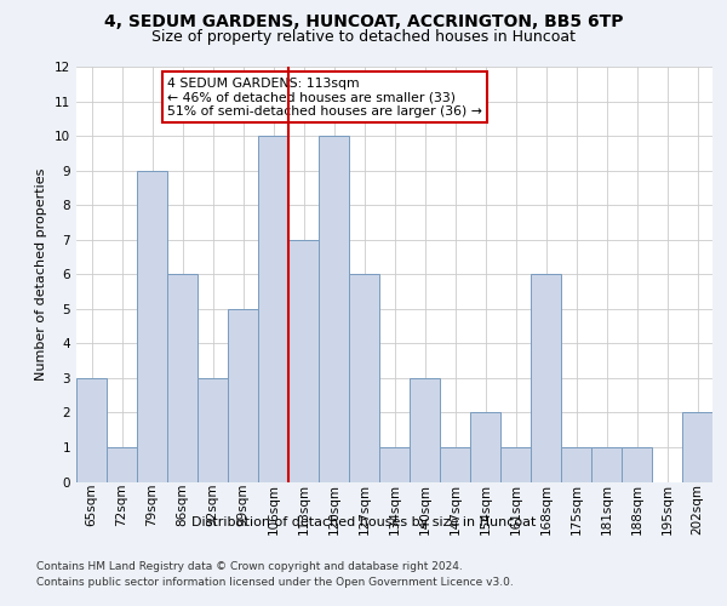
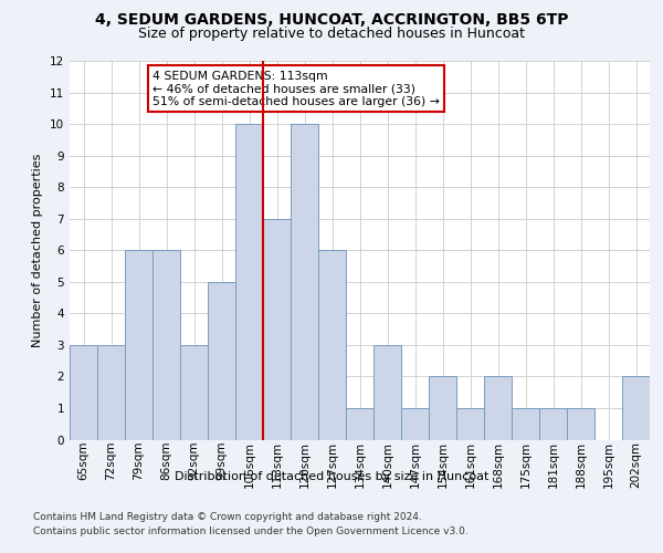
72sqm: 1 -> 3
79sqm: 9 -> 6
168sqm: 6 -> 2
